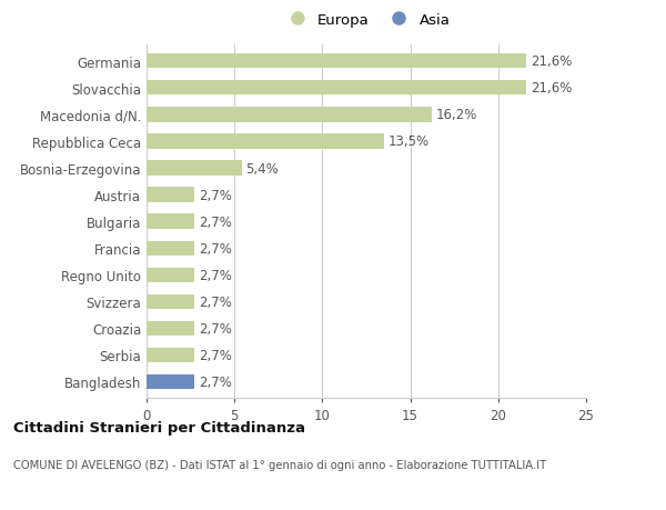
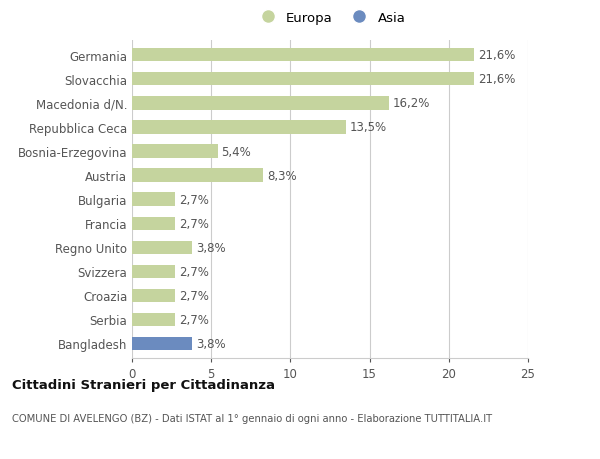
Austria: 2,7% -> 8,3%
Regno Unito: 2,7% -> 3,8%
Bangladesh: 2,7% -> 3,8%
